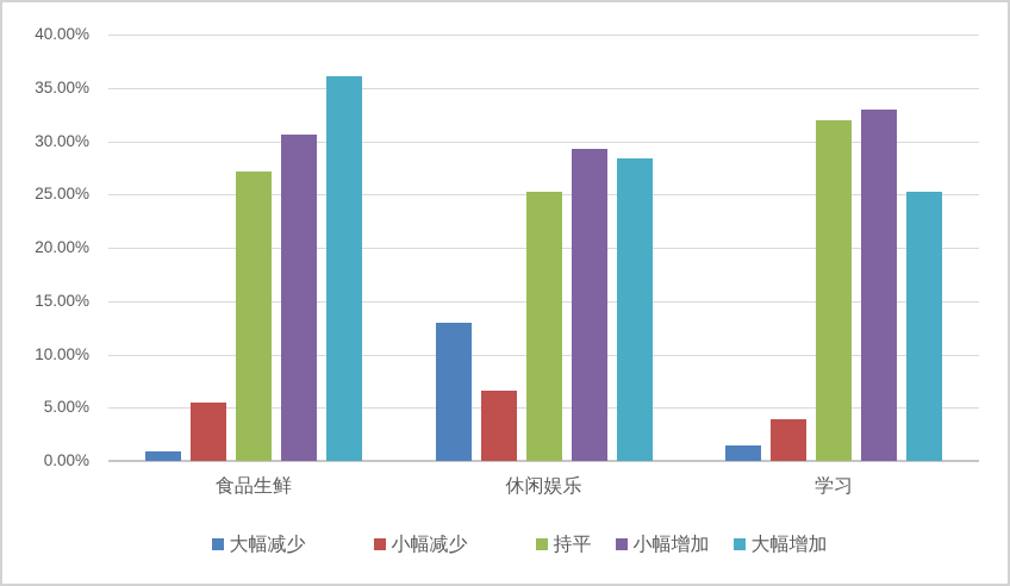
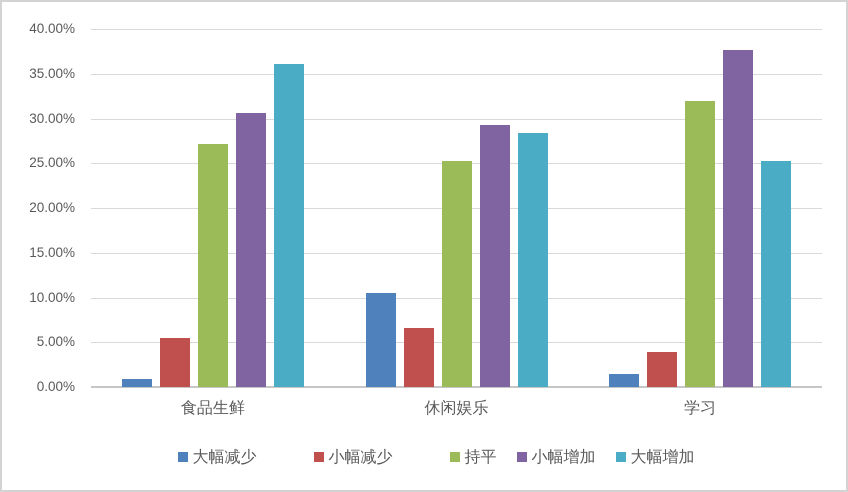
大幅减少/休闲娱乐: 13% -> 10%
小幅增加/学习: 33% -> 38%
